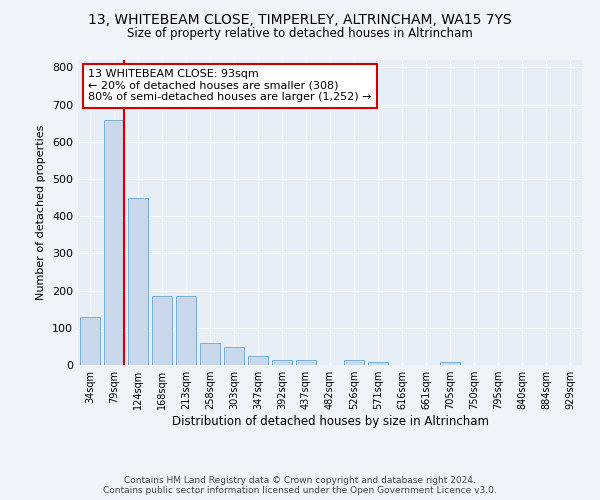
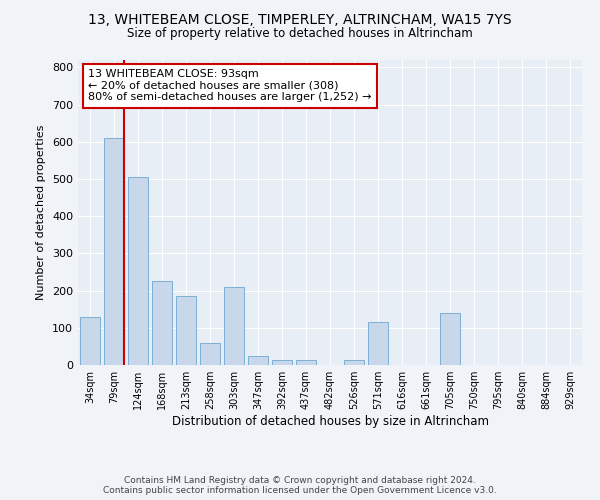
79sqm: 660 -> 610
124sqm: 450 -> 505
168sqm: 185 -> 225
303sqm: 48 -> 210
571sqm: 8 -> 115
705sqm: 8 -> 140
